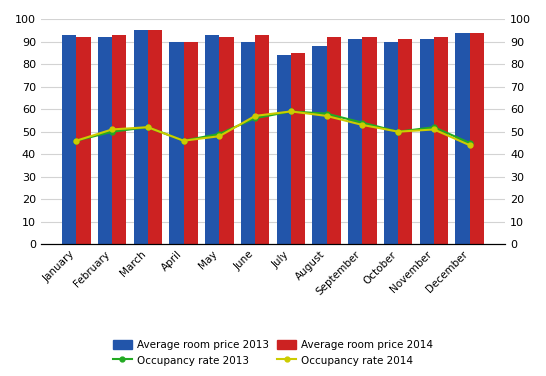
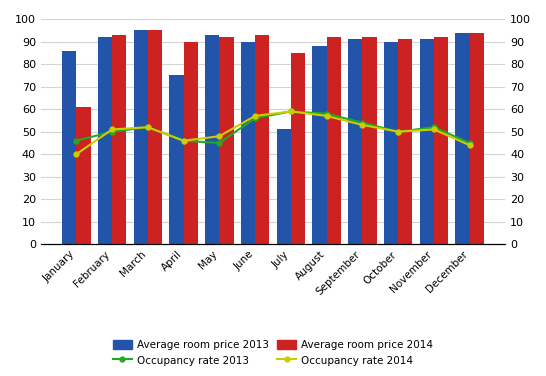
Average room price 2013/January: 93 -> 86
Occupancy rate 2014/January: 46 -> 40
Average room price 2014/January: 92 -> 61
Average room price 2013/April: 90 -> 75
Occupancy rate 2013/May: 49 -> 45
Average room price 2013/July: 84 -> 51
